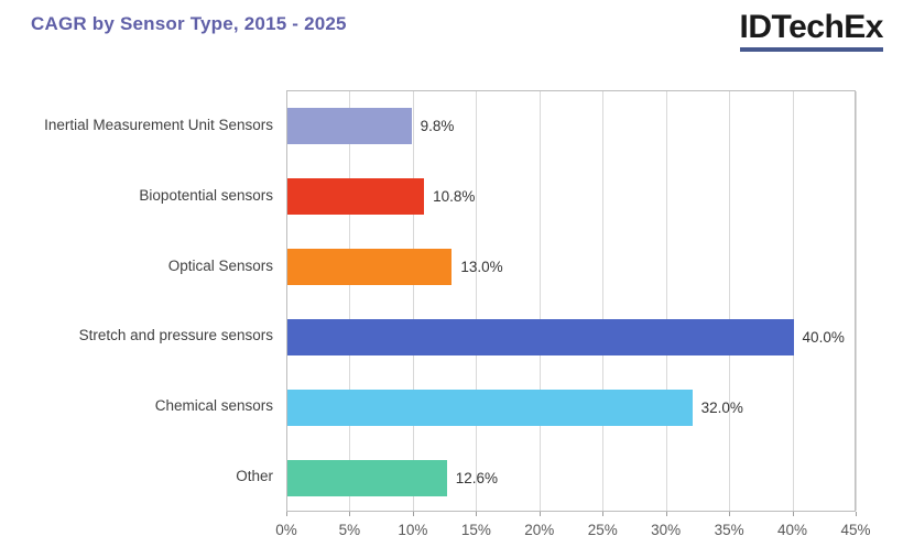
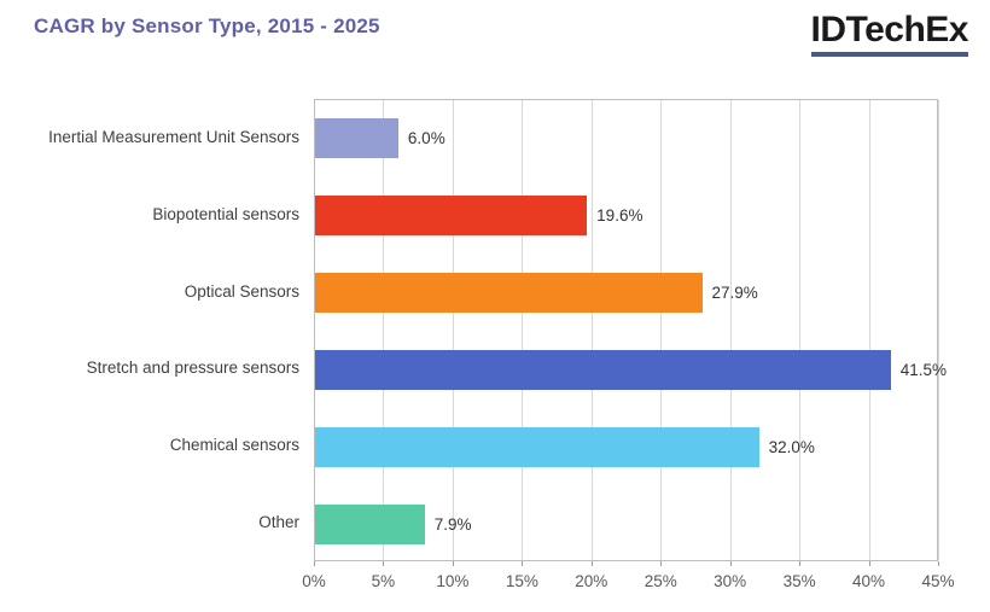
Inertial Measurement Unit Sensors: 9.8% -> 6.0%
Biopotential sensors: 10.8% -> 19.6%
Optical Sensors: 13.0% -> 27.9%
Stretch and pressure sensors: 40.0% -> 41.5%
Other: 12.6% -> 7.9%
